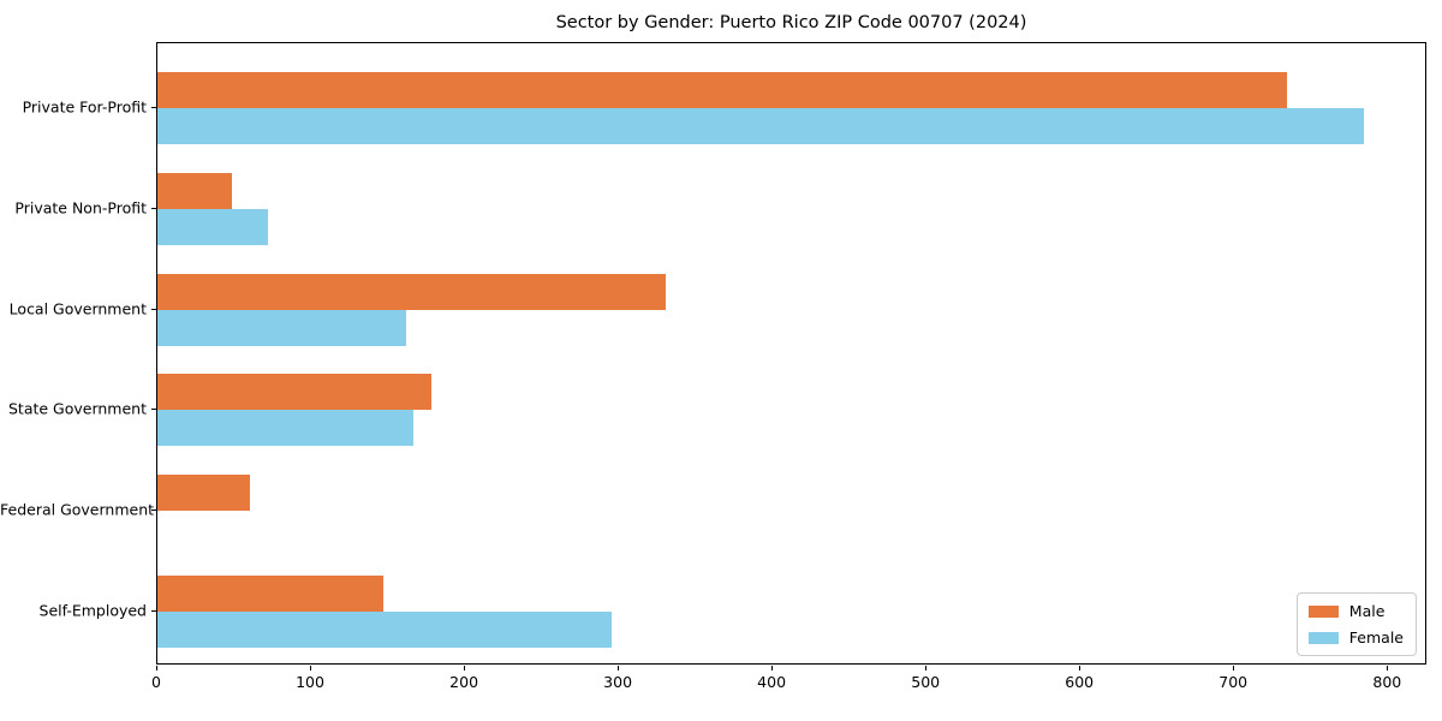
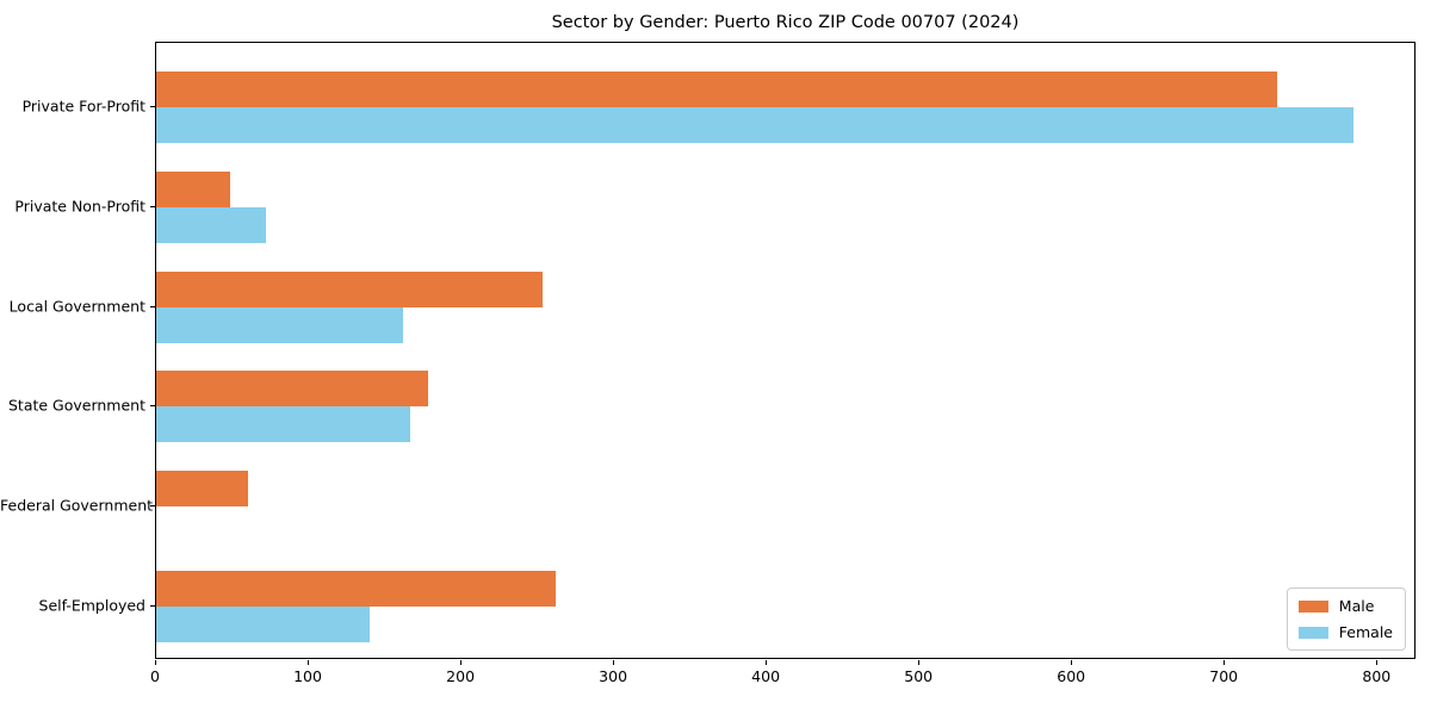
Male/Local Government: 330 -> 253
Male/Self-Employed: 147 -> 262
Female/Self-Employed: 295 -> 140
